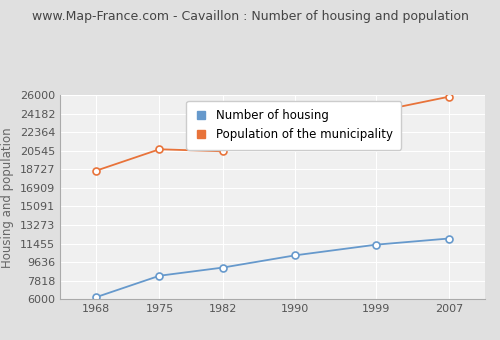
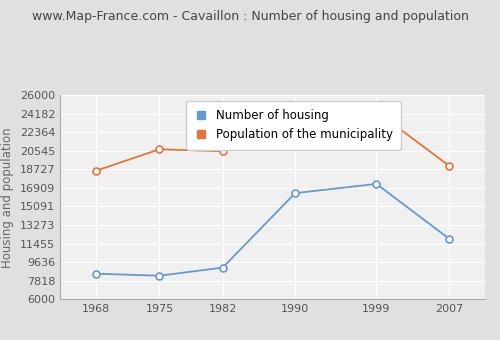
Number of housing/1968: 6200 -> 8500
Number of housing/1990: 10300 -> 16400
Number of housing/1999: 11400 -> 17300
Population of the municipality/2007: 25800 -> 19100
